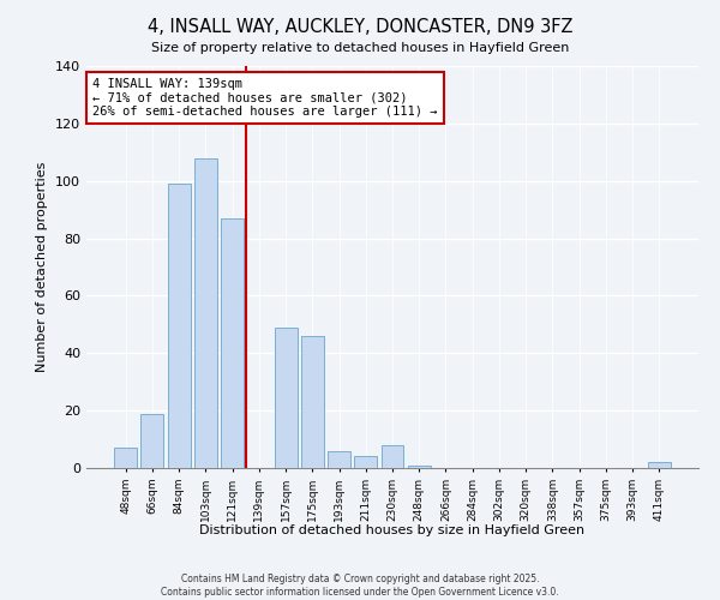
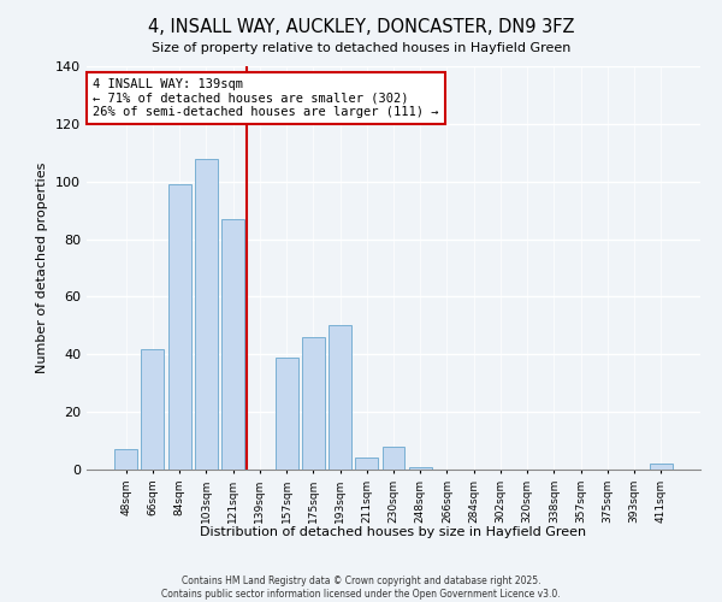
66sqm: 19 -> 42
157sqm: 49 -> 39
193sqm: 6 -> 50
